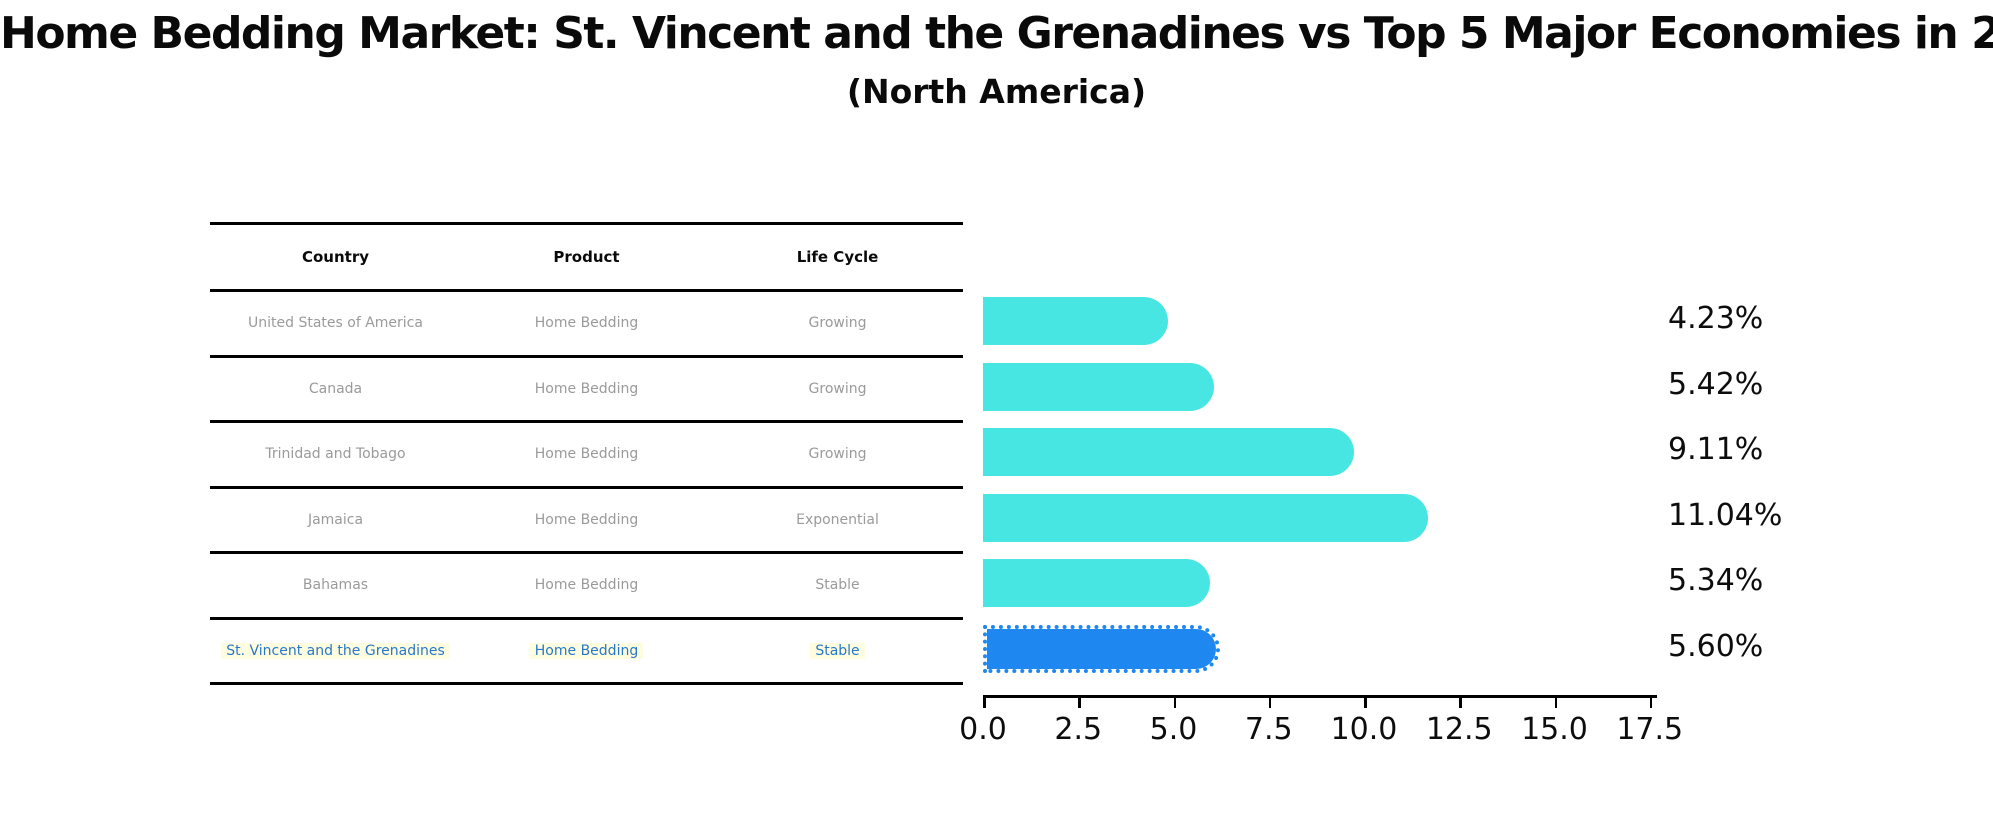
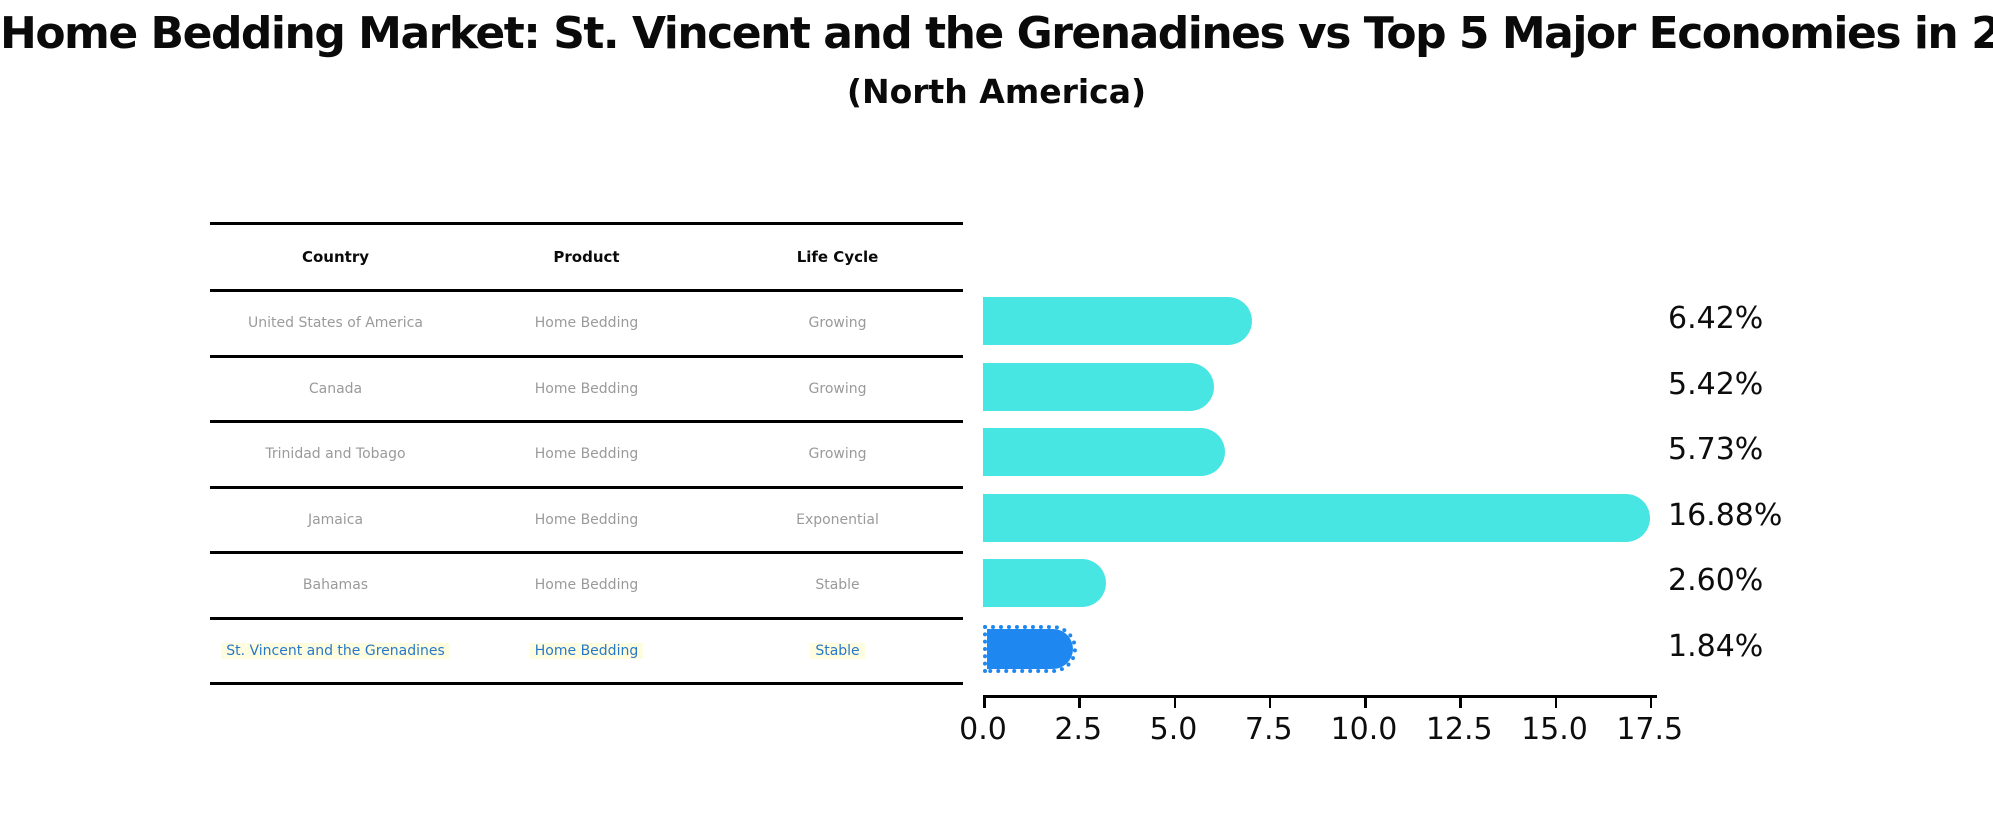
United States of America: 4.23% -> 6.42%
Trinidad and Tobago: 9.11% -> 5.73%
Jamaica: 11.04% -> 16.88%
Bahamas: 5.34% -> 2.60%
St. Vincent and the Grenadines: 5.60% -> 1.84%
